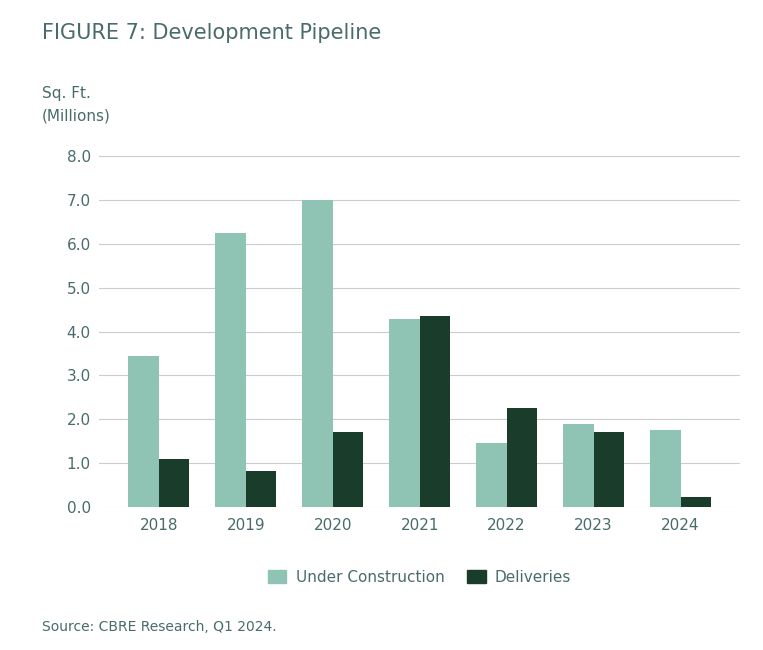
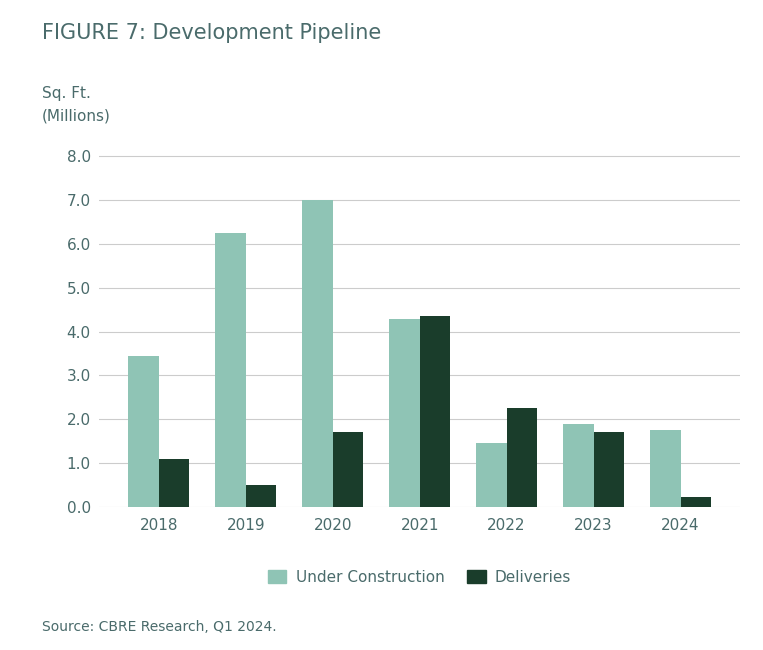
Deliveries/2019: 0.82 -> 0.50
